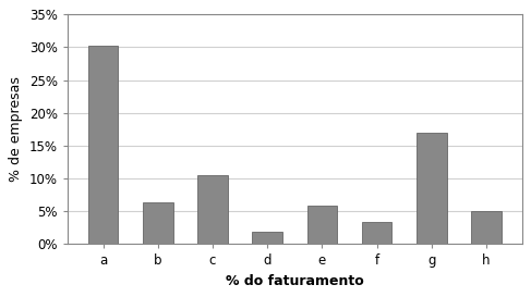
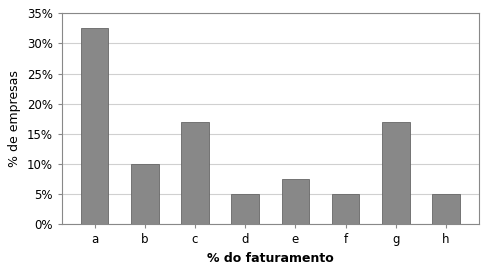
a: 30.2% -> 32.5%
b: 6.4% -> 10.0%
c: 10.4% -> 17.0%
d: 1.8% -> 5.0%
e: 5.8% -> 7.5%
f: 3.4% -> 5.0%
